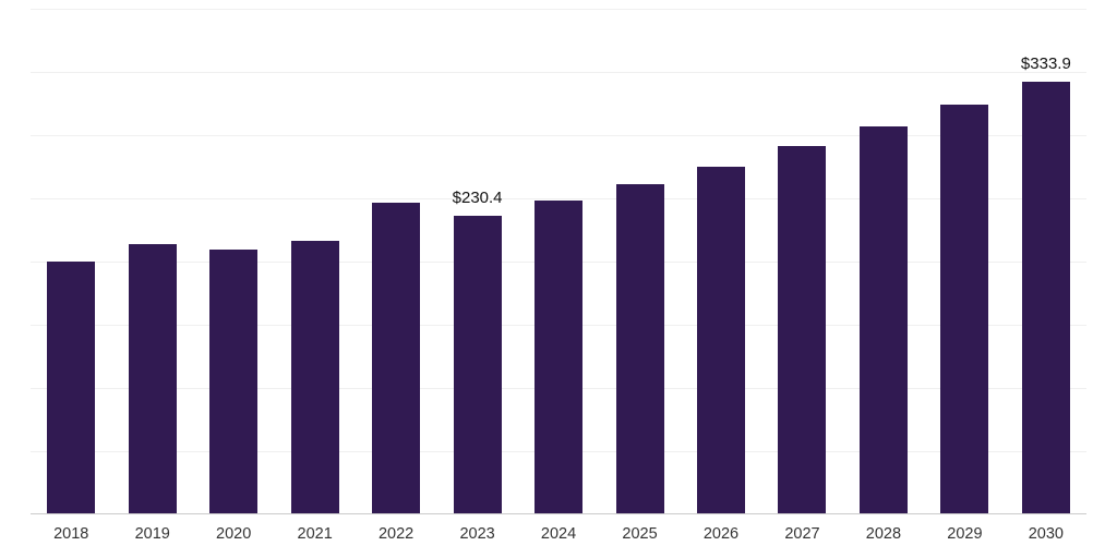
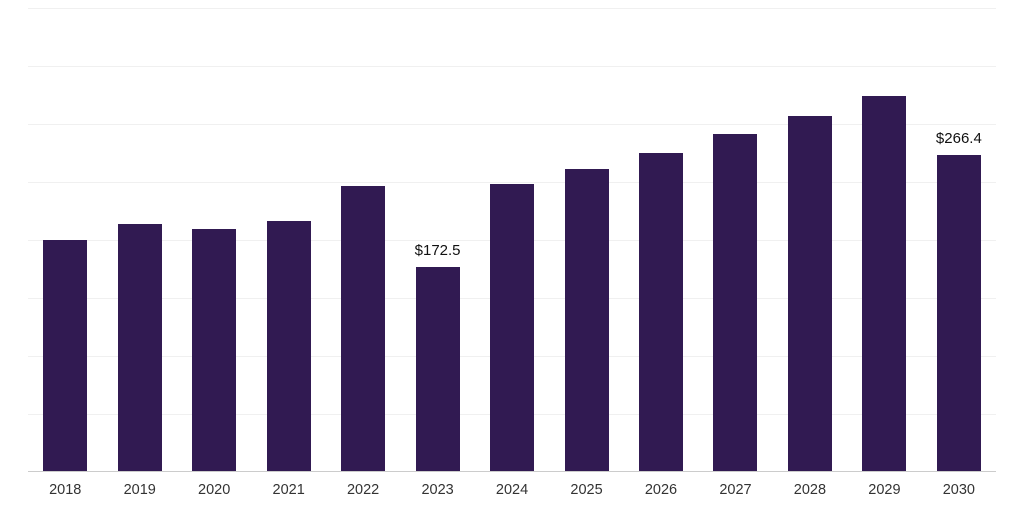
2023: $230.4 -> $172.5
2030: $333.9 -> $266.4
